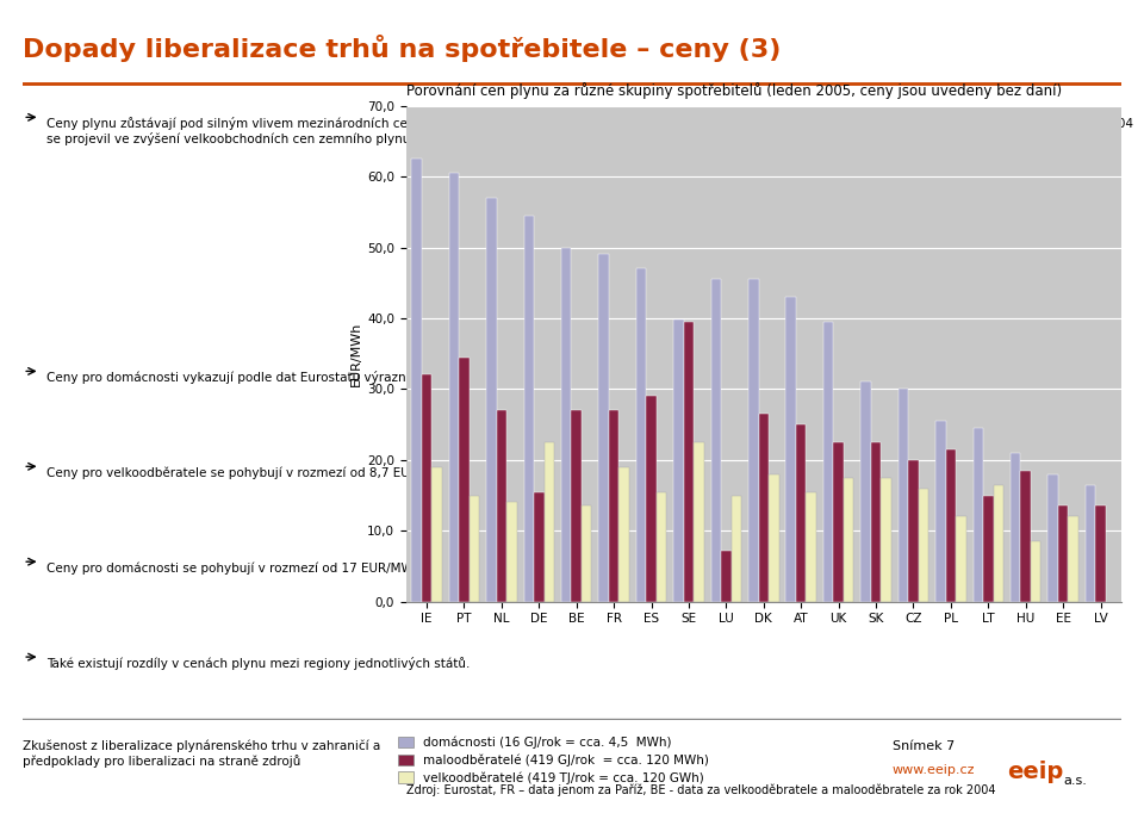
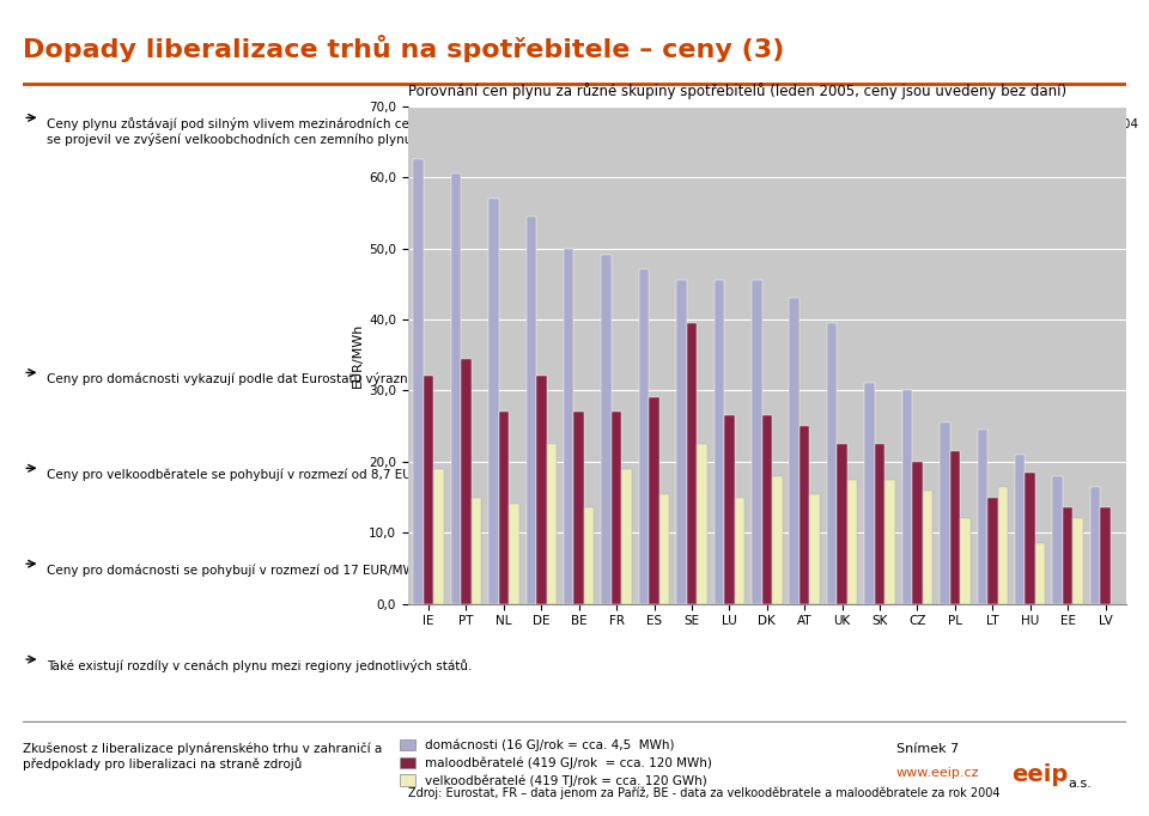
maloodběratelé (419 GJ/rok = cca. 120 MWh)/DE: 15,4 -> 32,0
domácnosti (16 GJ/rok = cca. 4,5 MWh)/SE: 39,8 -> 45,5
maloodběratelé (419 GJ/rok = cca. 120 MWh)/LU: 7,2 -> 26,5
